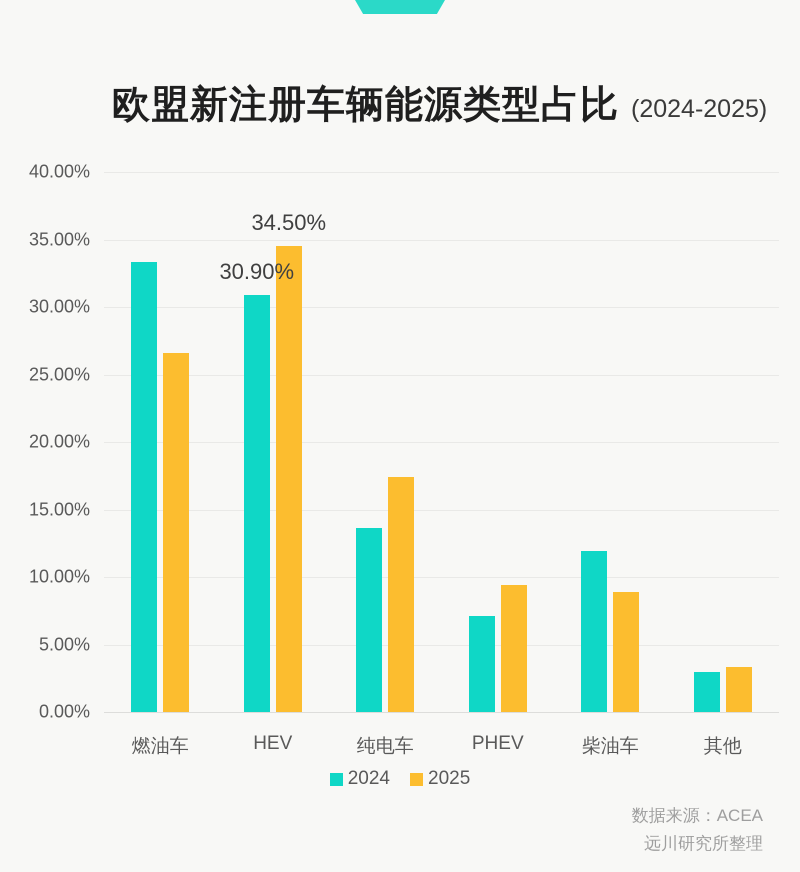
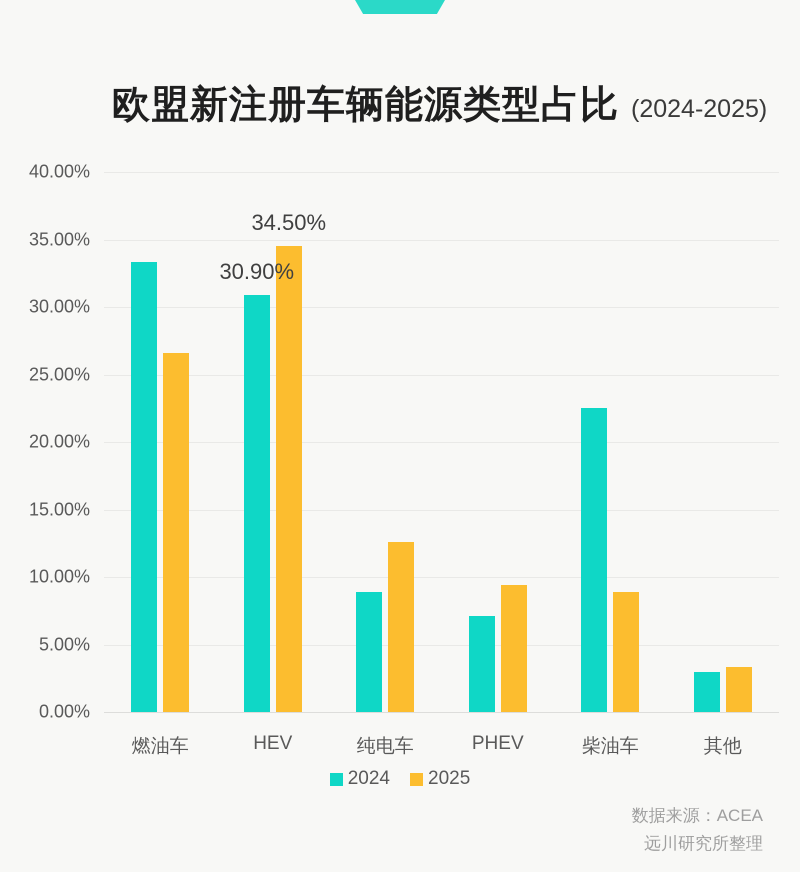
2024/纯电车: 13.6% -> 8.9%
2025/纯电车: 17.4% -> 12.6%
2024/柴油车: 11.9% -> 22.5%
